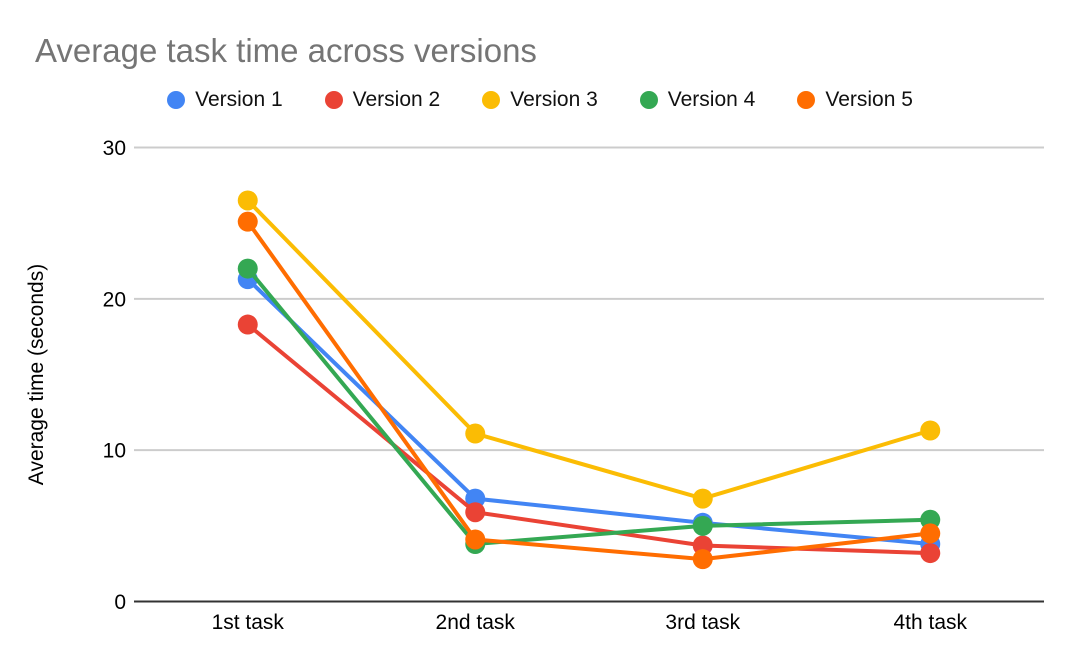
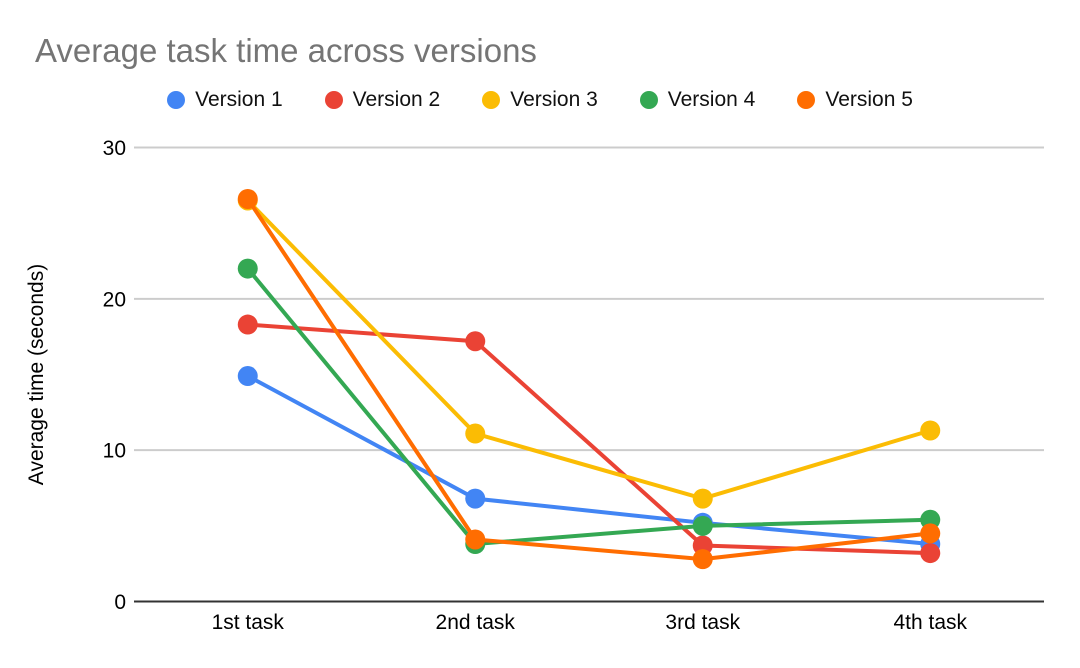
Version 1/1st task: 21.3 -> 14.9
Version 5/1st task: 25.1 -> 26.6
Version 2/2nd task: 5.9 -> 17.2
